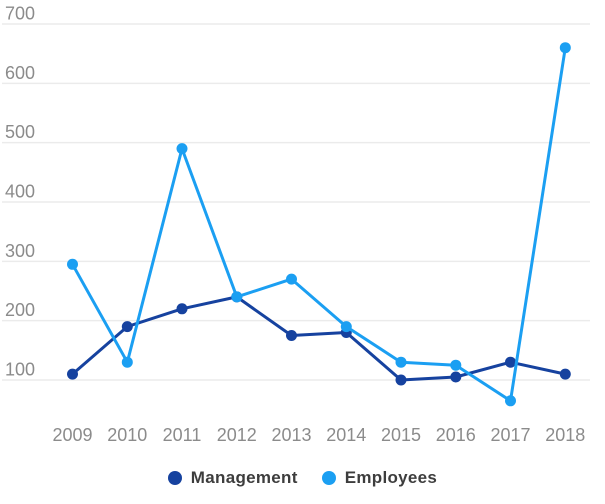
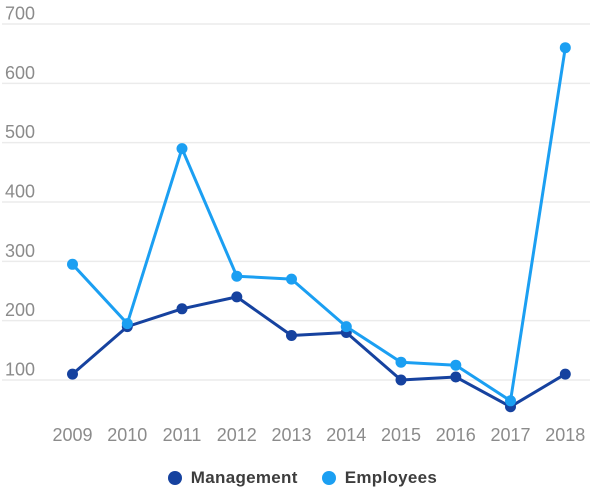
Employees/2010: 130 -> 200
Employees/2012: 240 -> 280
Management/2017: 130 -> 60
